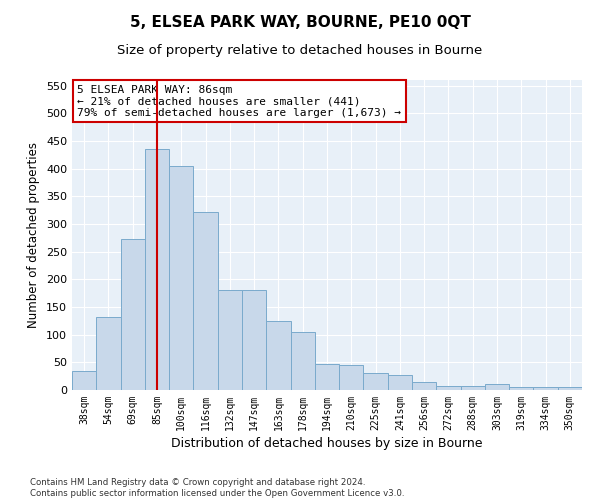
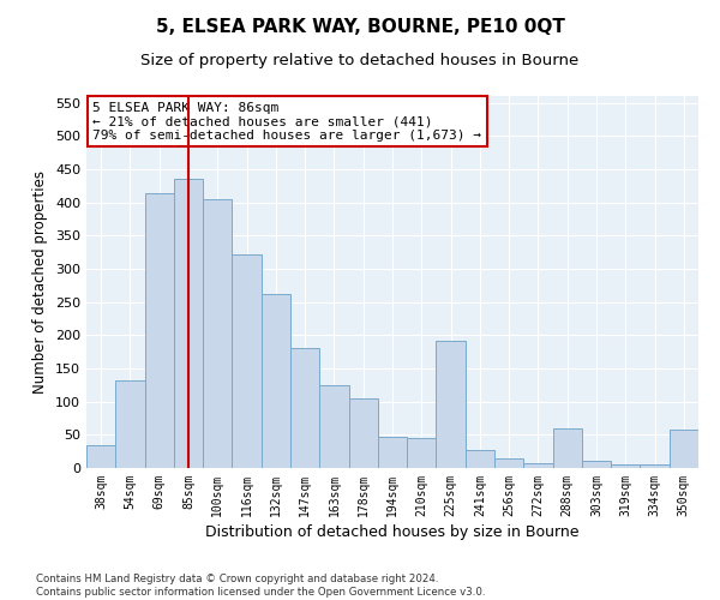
69sqm: 272 -> 414
132sqm: 181 -> 262
225sqm: 30 -> 192
288sqm: 8 -> 60
350sqm: 6 -> 58
